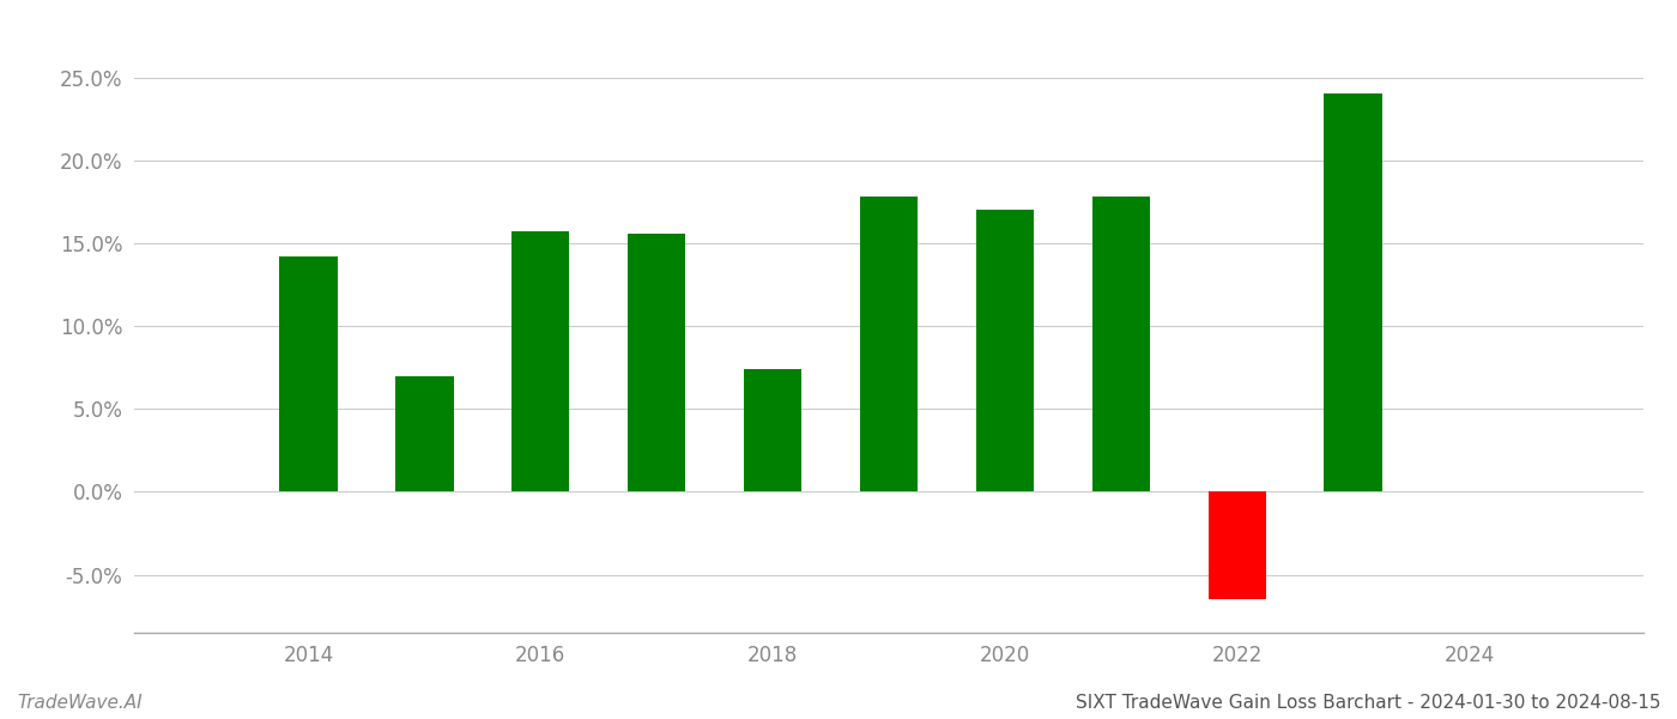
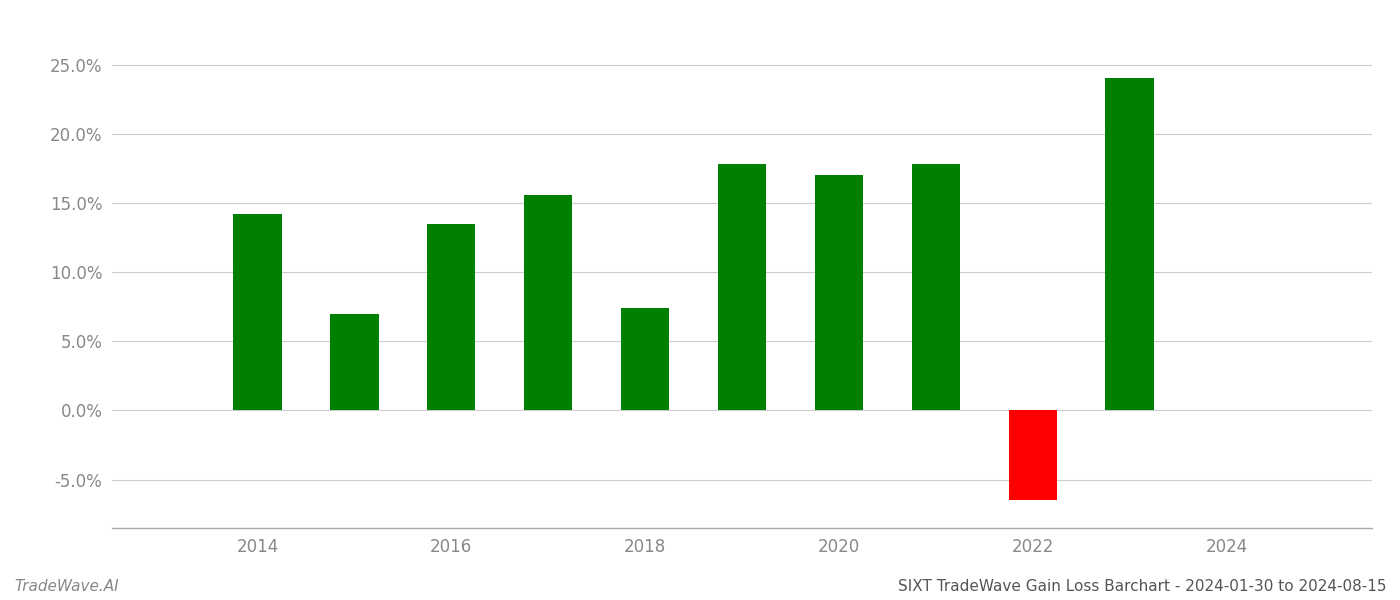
2016: 15.7% -> 13.5%
